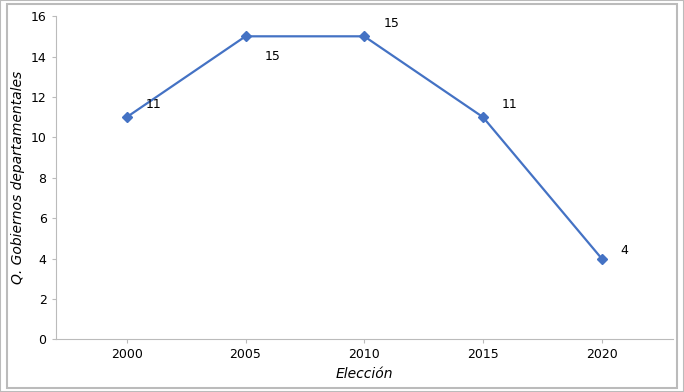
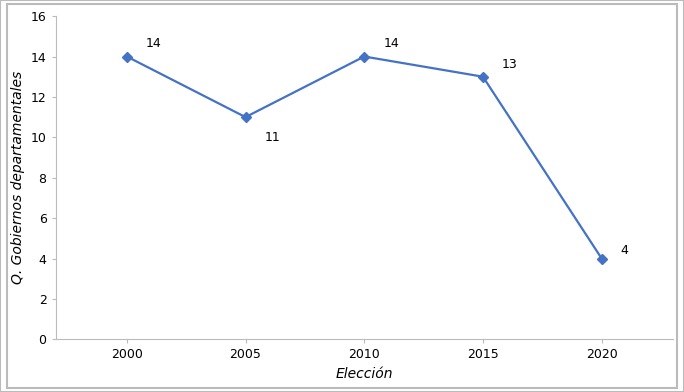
2000: 11 -> 14
2005: 15 -> 11
2010: 15 -> 14
2015: 11 -> 13
